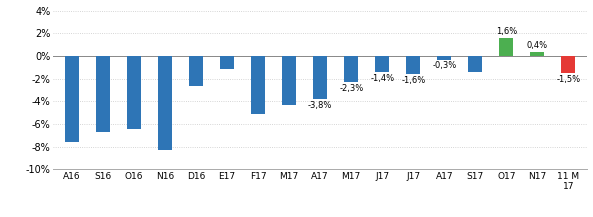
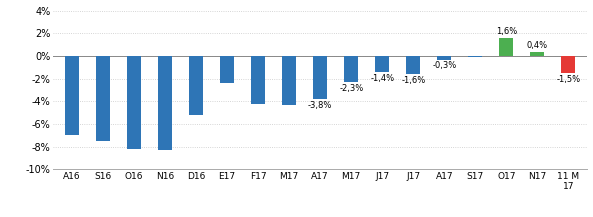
A16: -7.6% -> -7.0%
S16: -6.7% -> -7.5%
O16: -6.4% -> -8.2%
D16: -2.6% -> -5.2%
E17: -1.1% -> -2.4%
F17: -5.1% -> -4.2%
S17: -1.4% -> -0.1%
